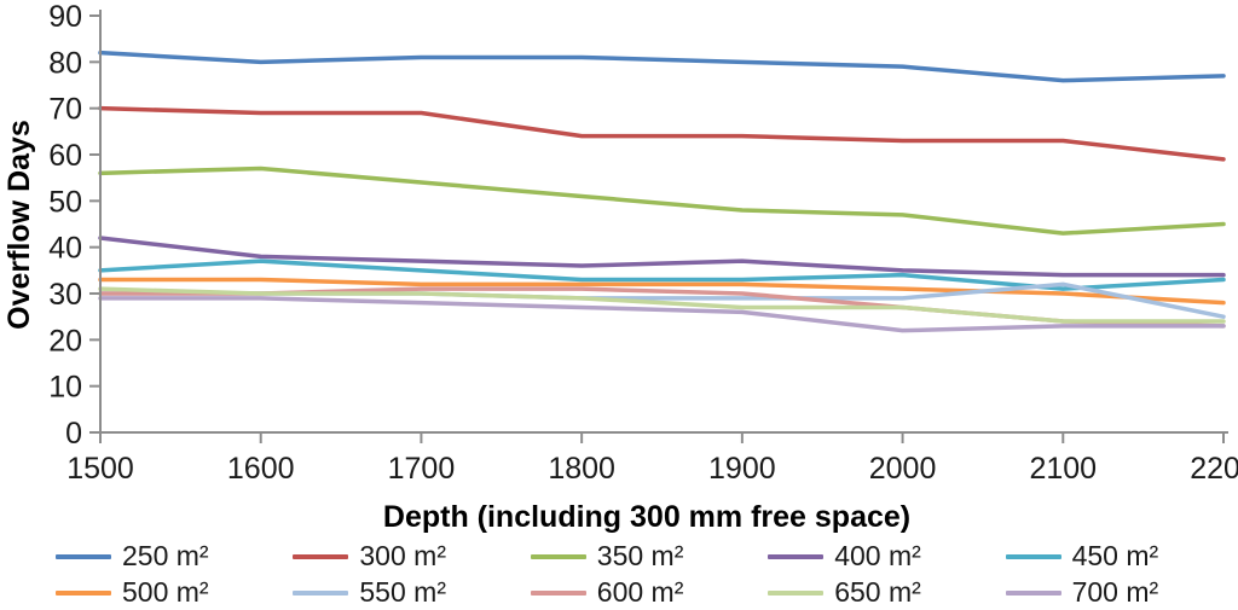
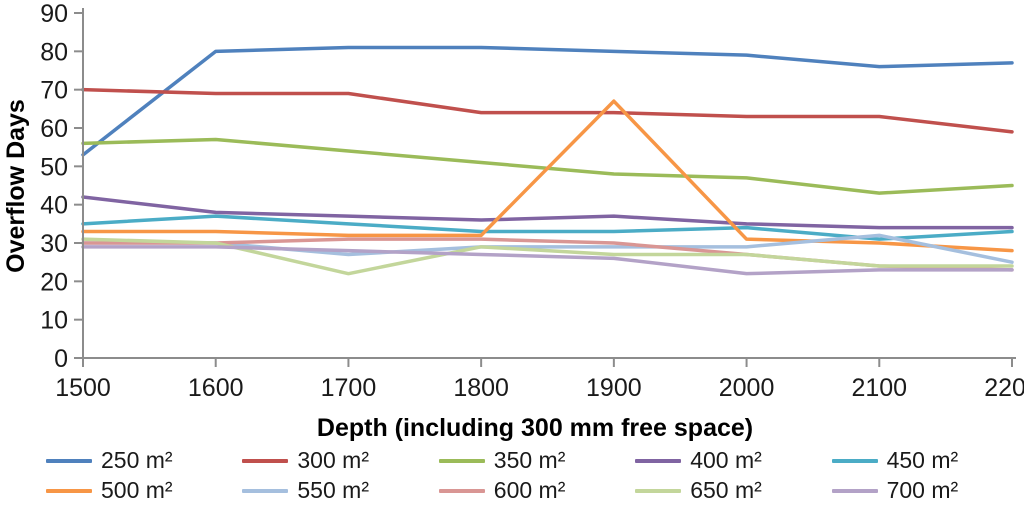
250 m²/1500: 82 -> 53
550 m²/1700: 30 -> 27
650 m²/1700: 30 -> 22
500 m²/1900: 32 -> 67
